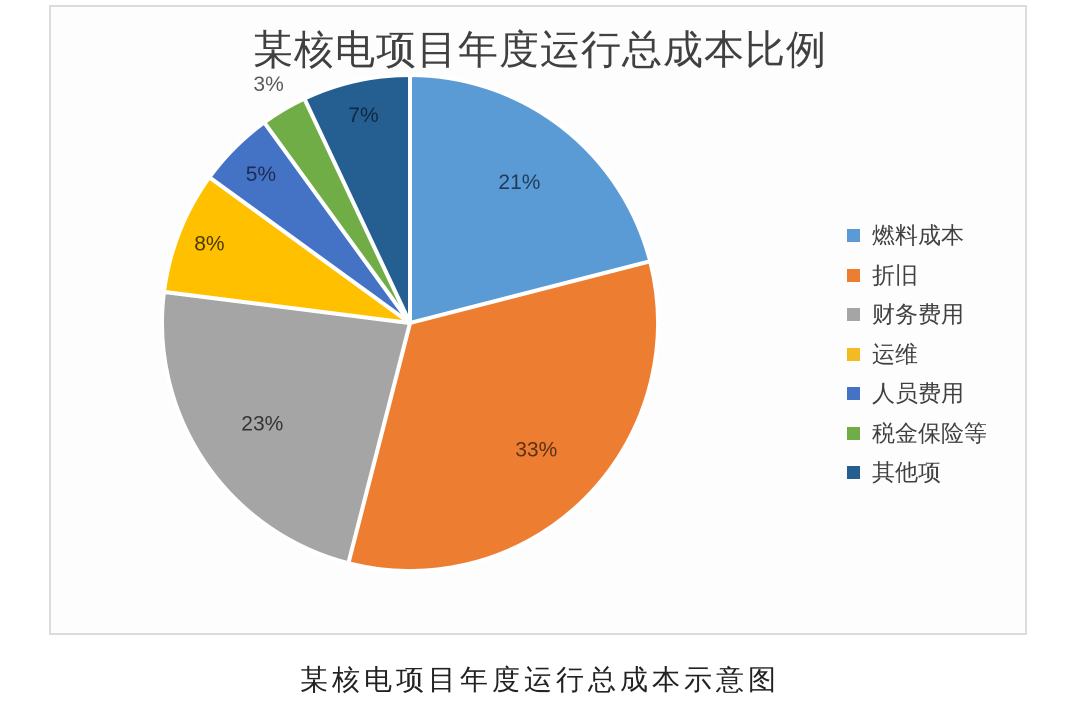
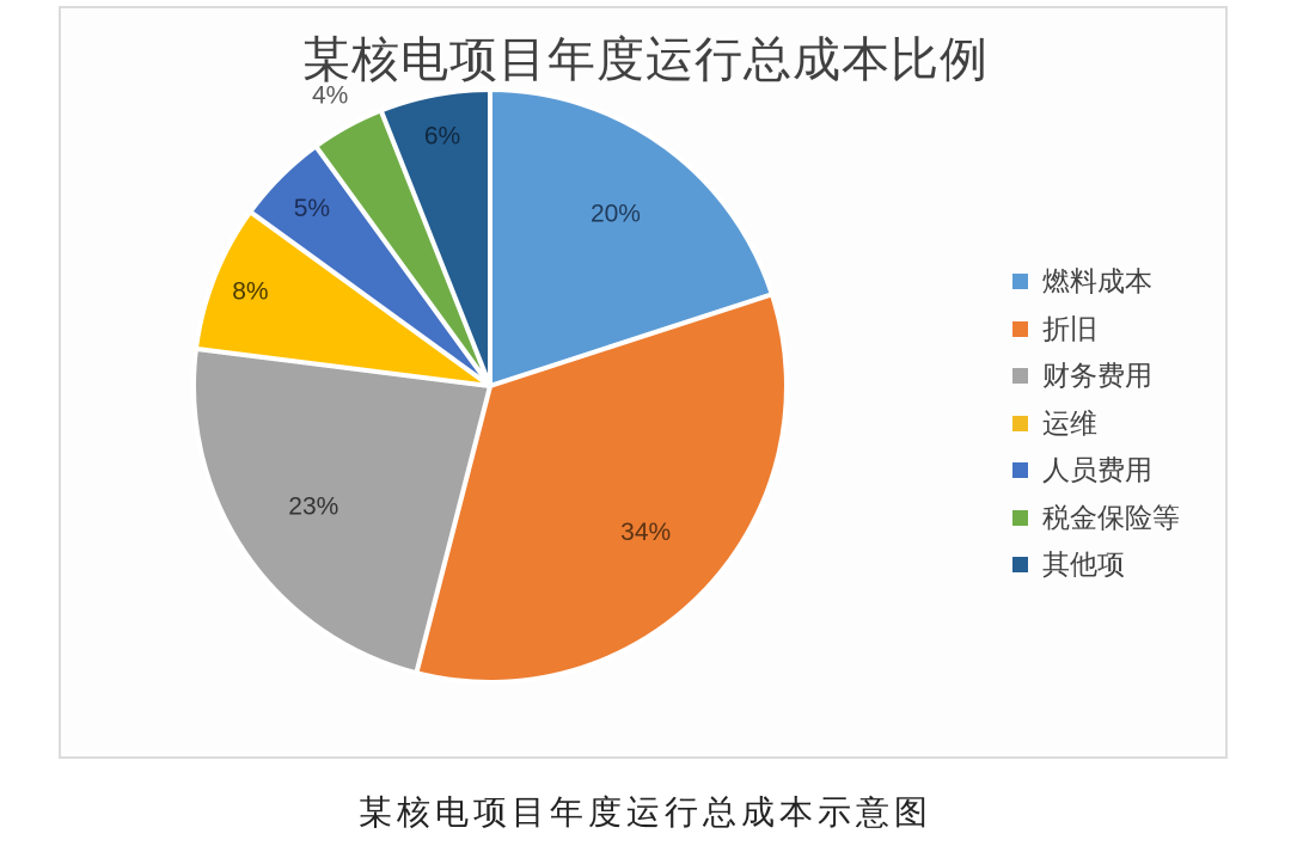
燃料成本: 21% -> 20%
折旧: 33% -> 34%
税金保险等: 3% -> 4%
其他项: 7% -> 6%
